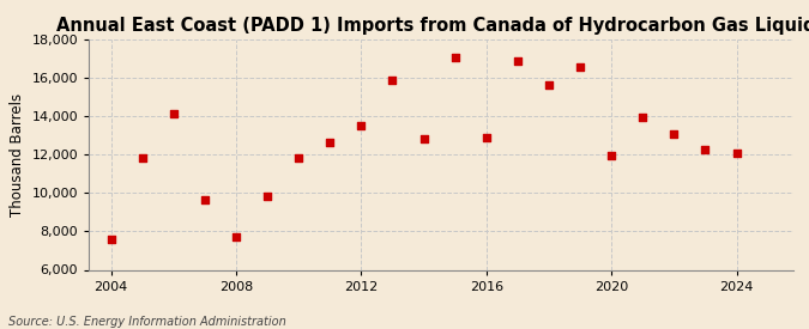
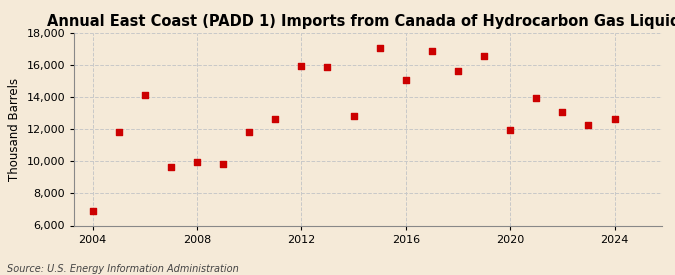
2004: 7,600 -> 6,900
2008: 7,700 -> 10,000
2012: 13,500 -> 16,000
2016: 12,900 -> 15,000
2024: 12,100 -> 12,600
